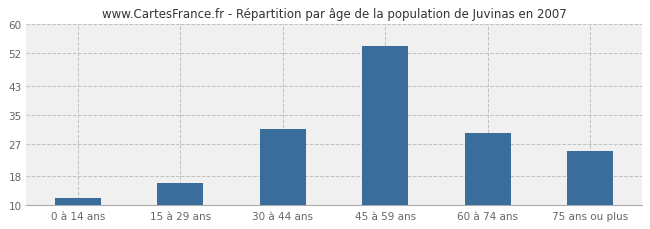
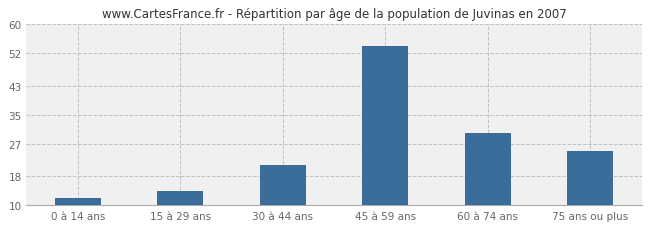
15 à 29 ans: 16 -> 14
30 à 44 ans: 31 -> 21
